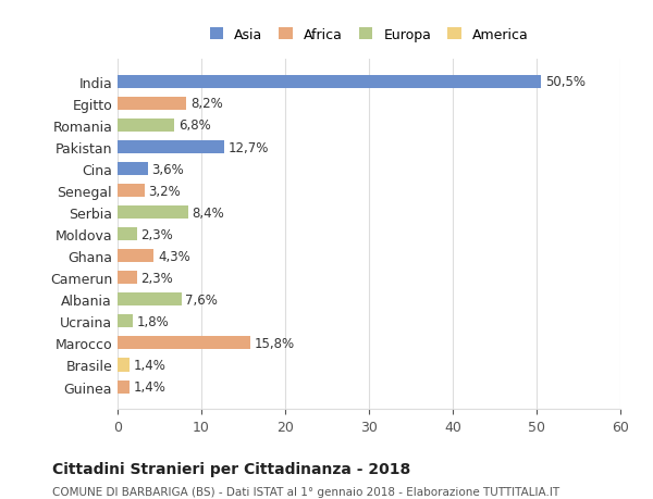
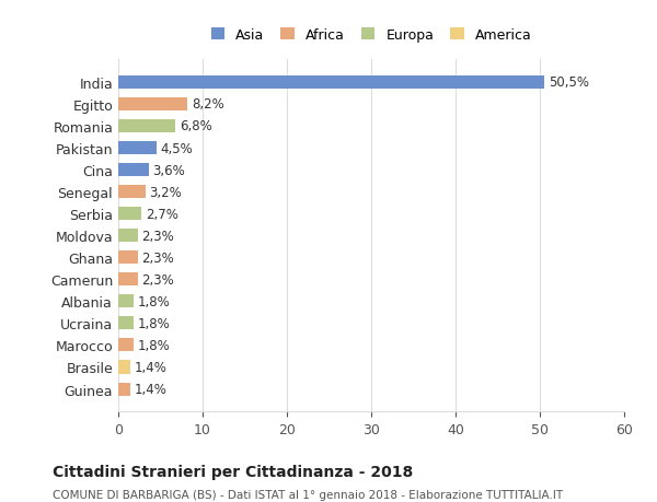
Pakistan: 12,7% -> 4,5%
Serbia: 8,4% -> 2,7%
Ghana: 4,3% -> 2,3%
Albania: 7,6% -> 1,8%
Marocco: 15,8% -> 1,8%
